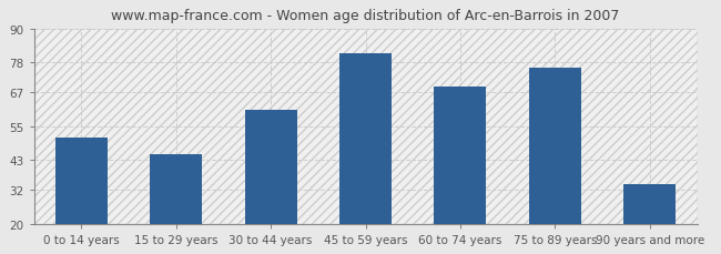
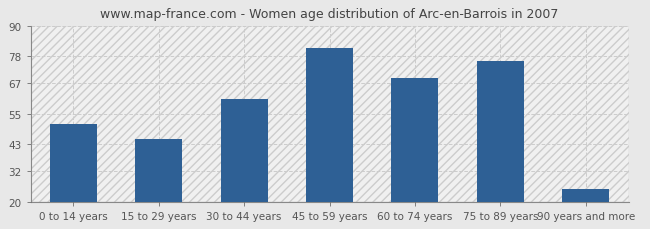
90 years and more: 34 -> 25
